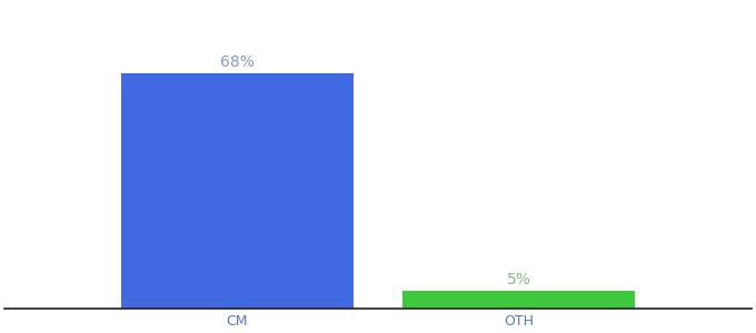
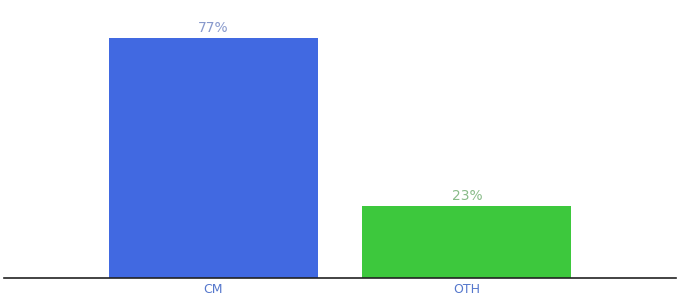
CM: 68% -> 77%
OTH: 5% -> 23%
